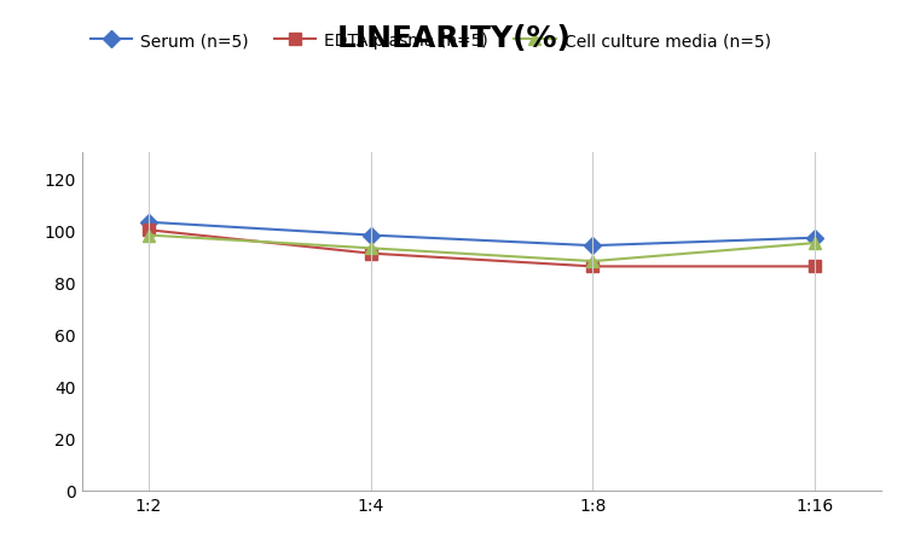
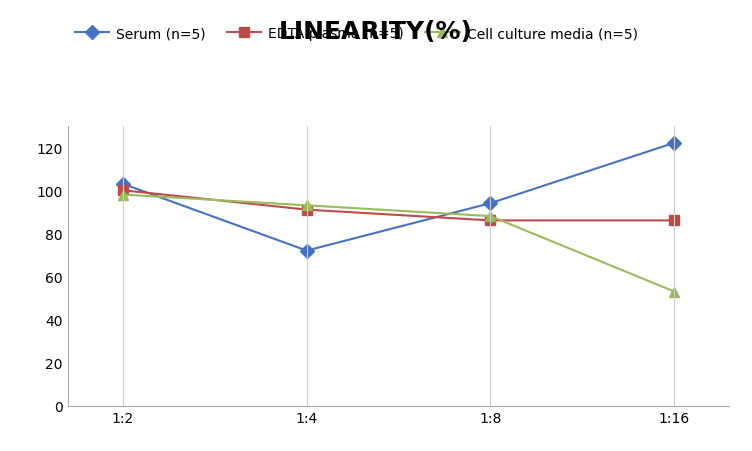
Serum (n=5)/1:4: 98 -> 72
Serum (n=5)/1:16: 97 -> 122
Cell culture media (n=5)/1:16: 95 -> 53
